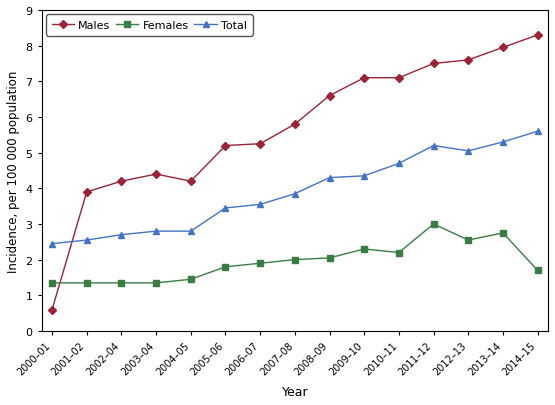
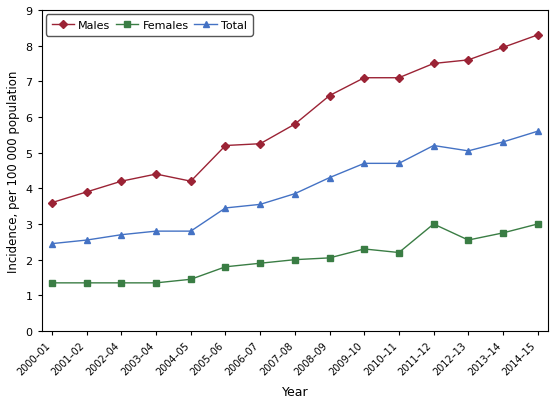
Males/2000–01: 0.60 -> 3.60
Total/2009–10: 4.35 -> 4.70
Females/2014–15: 1.70 -> 3.00
